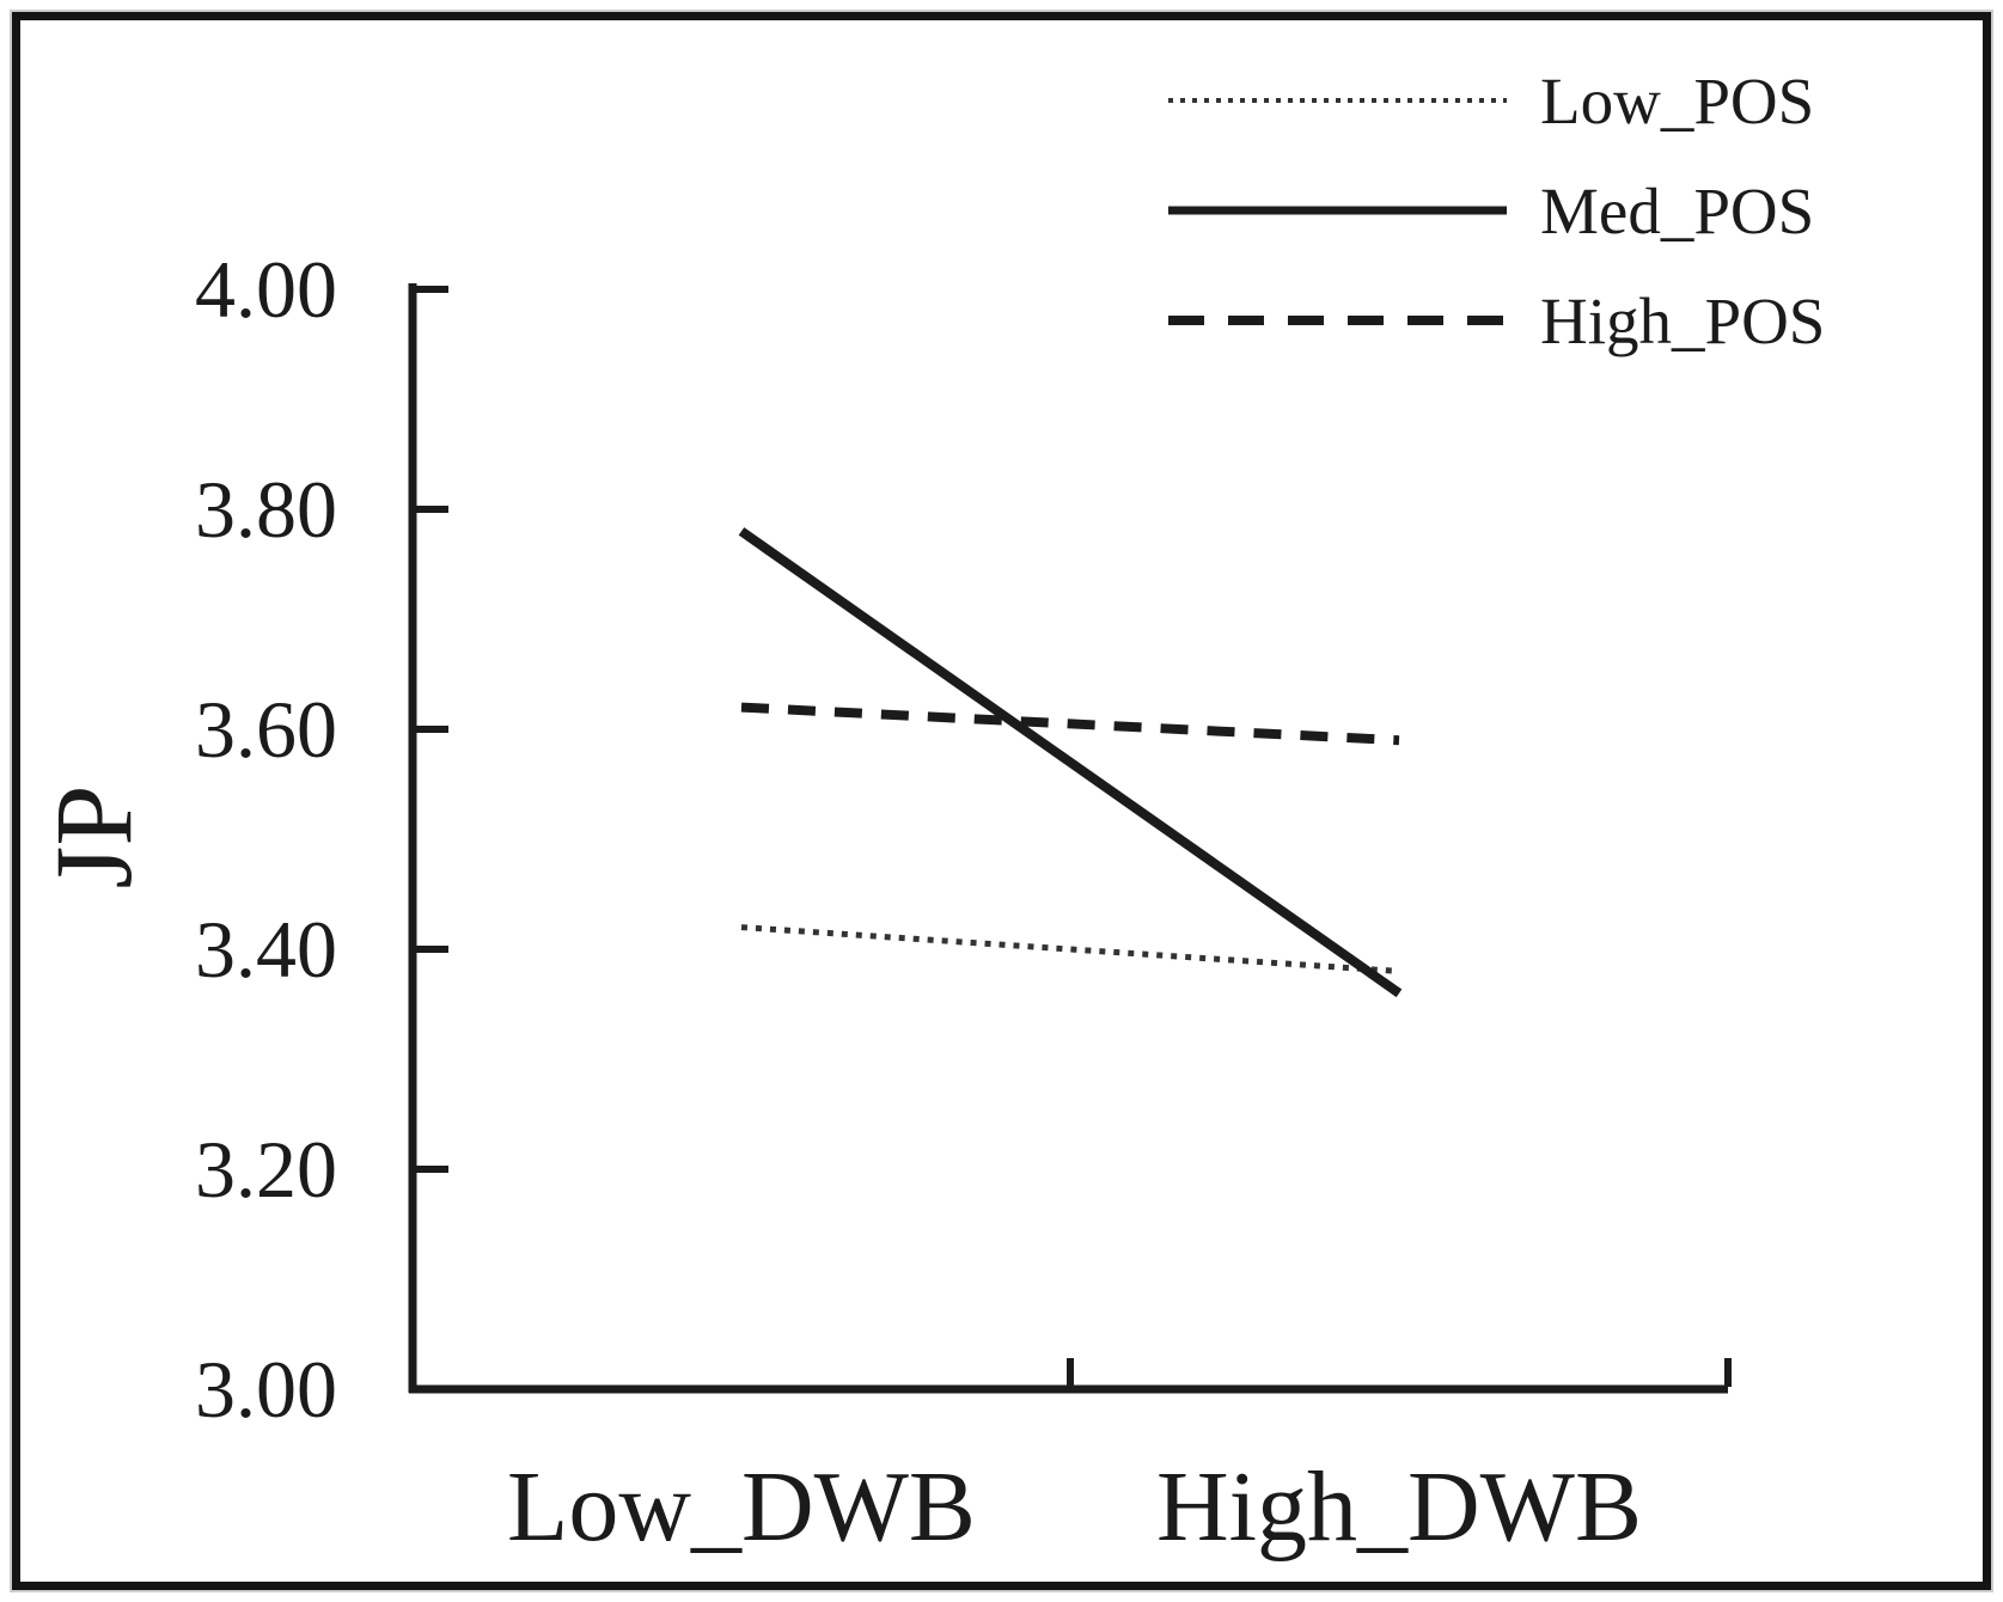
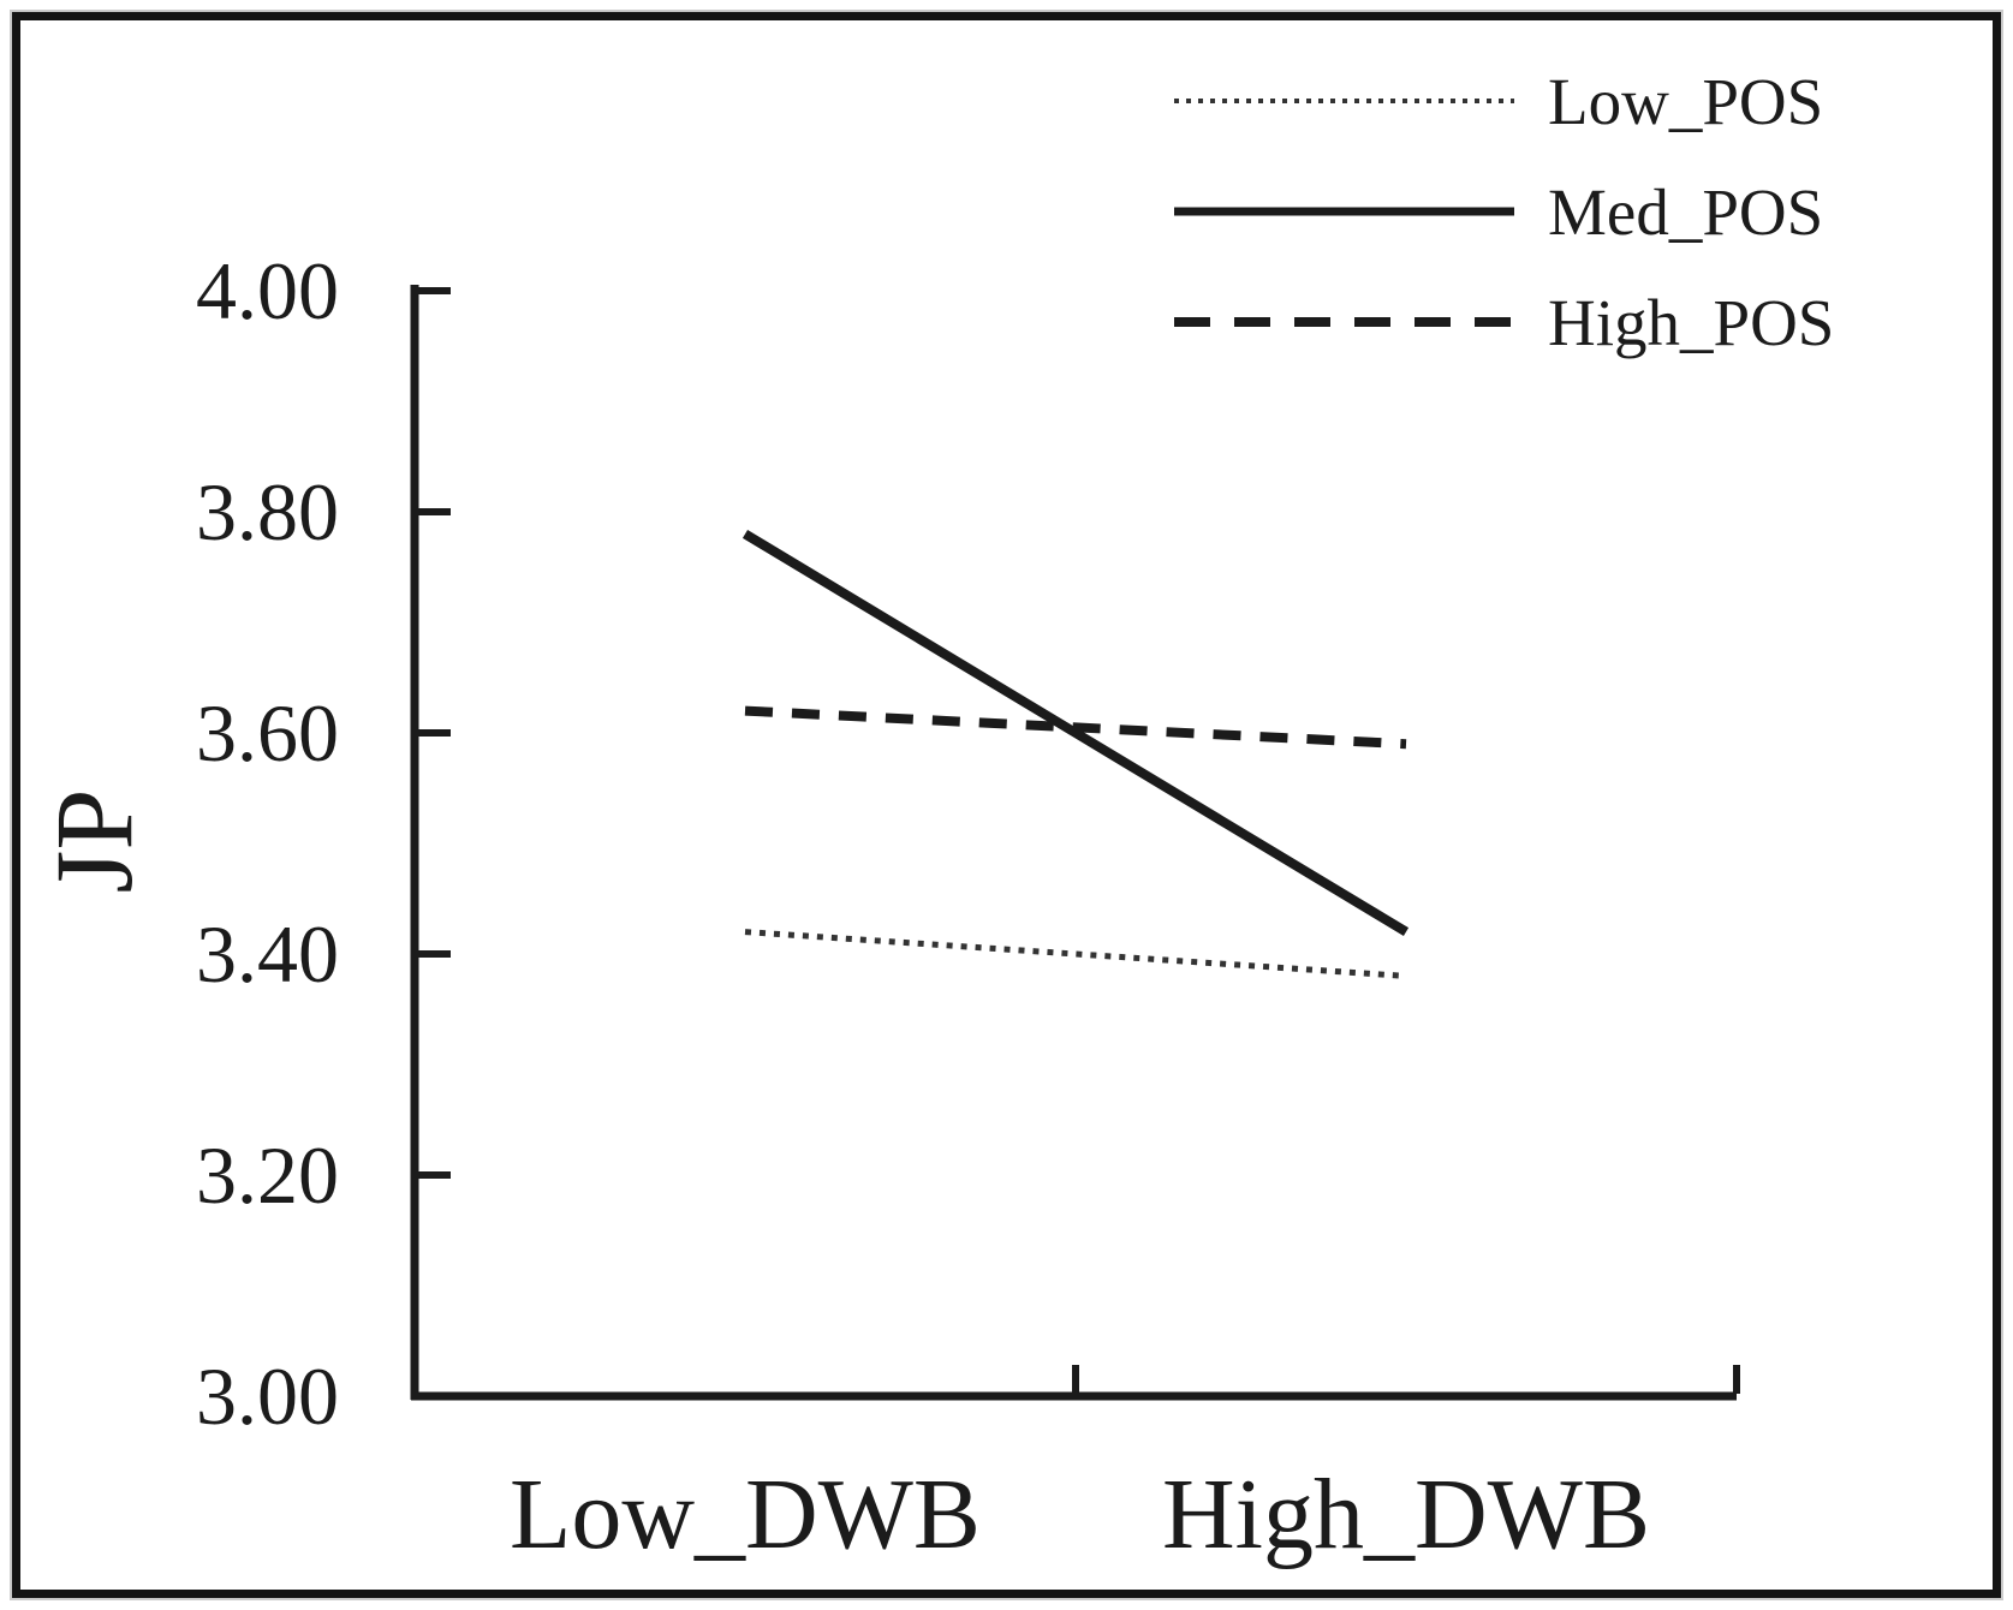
Med_POS/High_DWB: 3.36 -> 3.42
